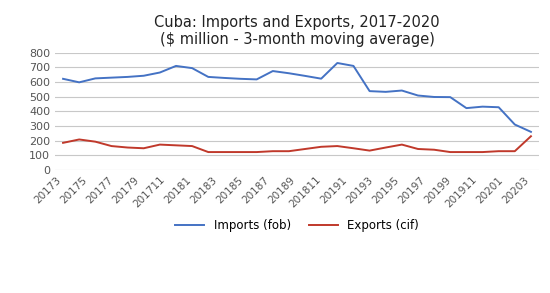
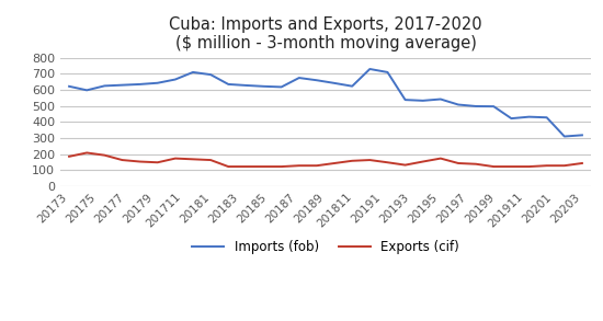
Imports (fob)/20203: 260 -> 320
Exports (cif)/20203: 230 -> 140
